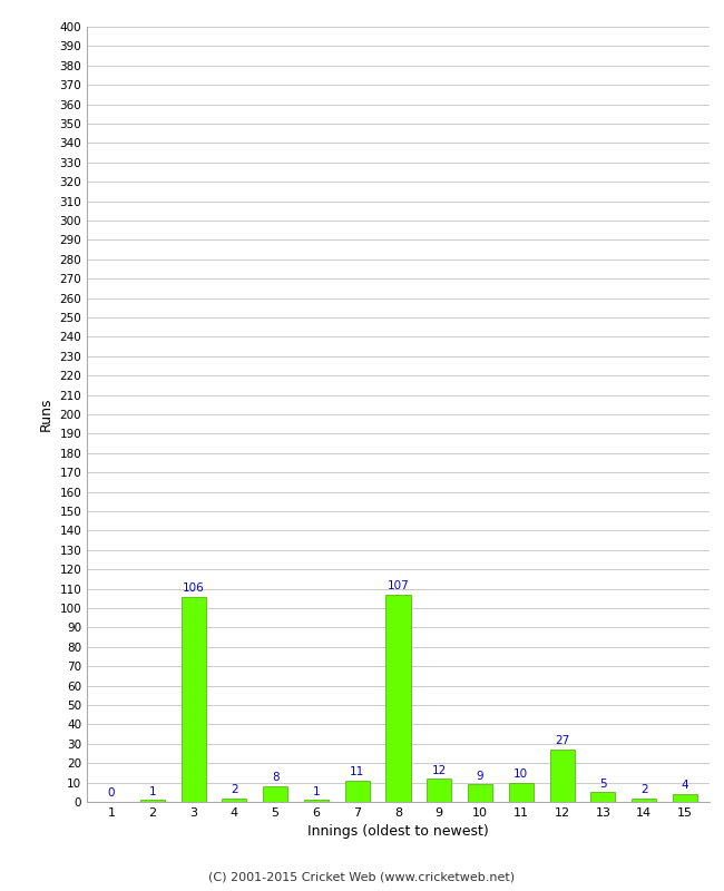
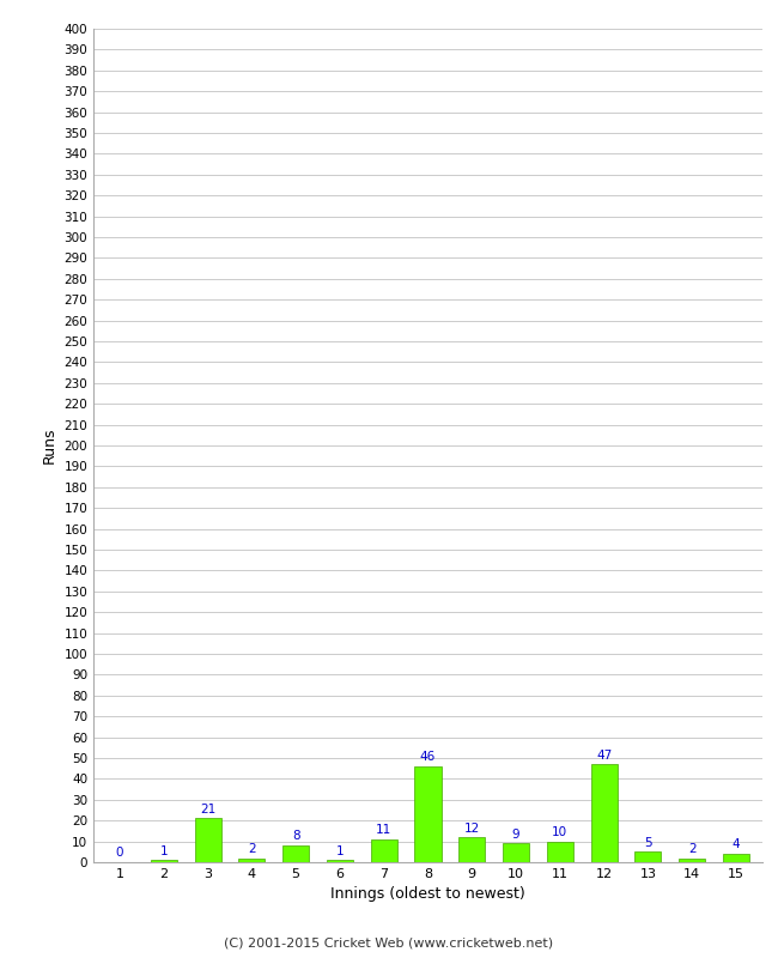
3: 106 -> 21
8: 107 -> 46
12: 27 -> 47
